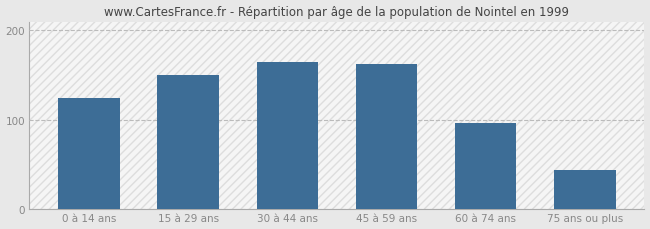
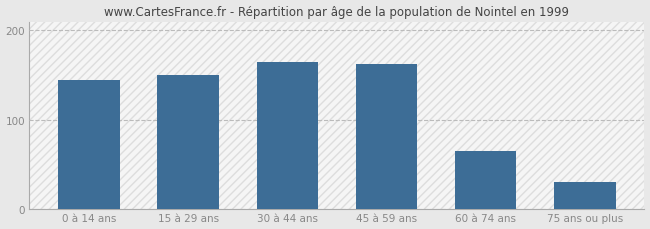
0 à 14 ans: 124 -> 145
60 à 74 ans: 96 -> 65
75 ans ou plus: 44 -> 30
